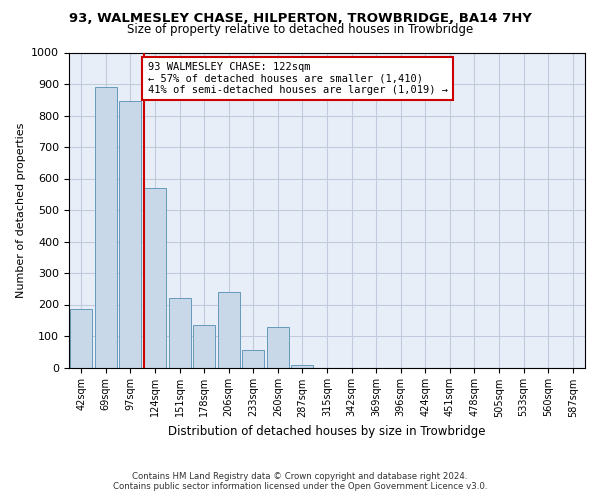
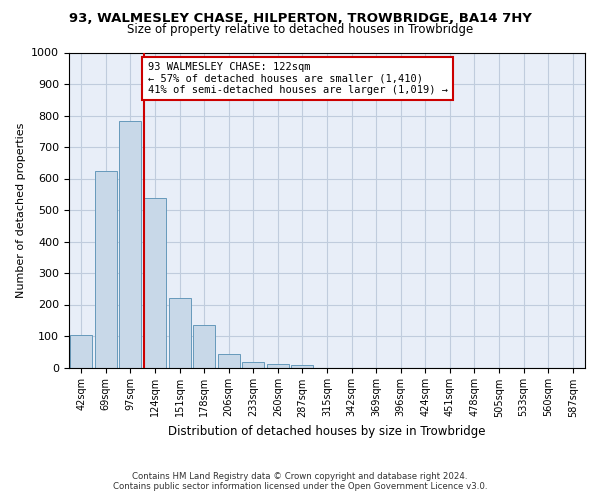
42sqm: 185 -> 103
69sqm: 890 -> 625
97sqm: 845 -> 783
124sqm: 570 -> 537
206sqm: 240 -> 42
233sqm: 55 -> 16
260sqm: 130 -> 10
